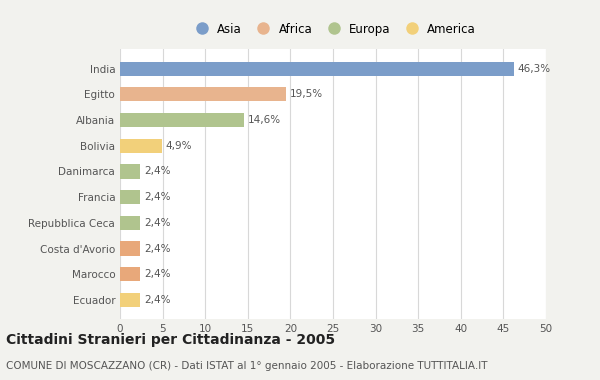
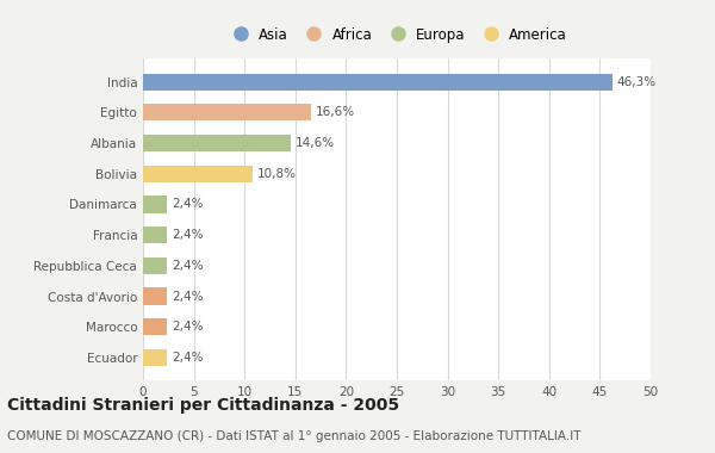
Egitto: 19,5% -> 16,6%
Bolivia: 4,9% -> 10,8%
